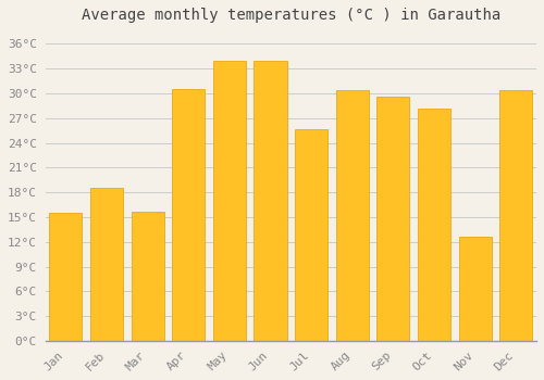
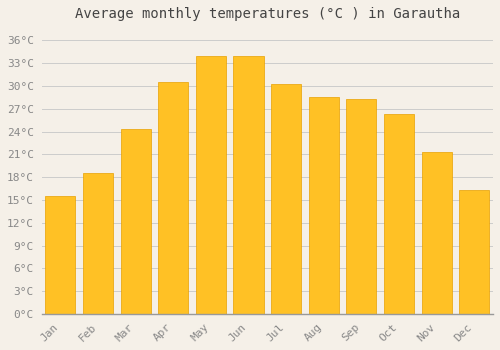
Mar: 15.6°C -> 24.3°C
Jul: 25.6°C -> 30.3°C
Aug: 30.4°C -> 28.5°C
Sep: 29.6°C -> 28.3°C
Oct: 28.2°C -> 26.3°C
Nov: 12.6°C -> 21.3°C
Dec: 30.4°C -> 16.3°C
